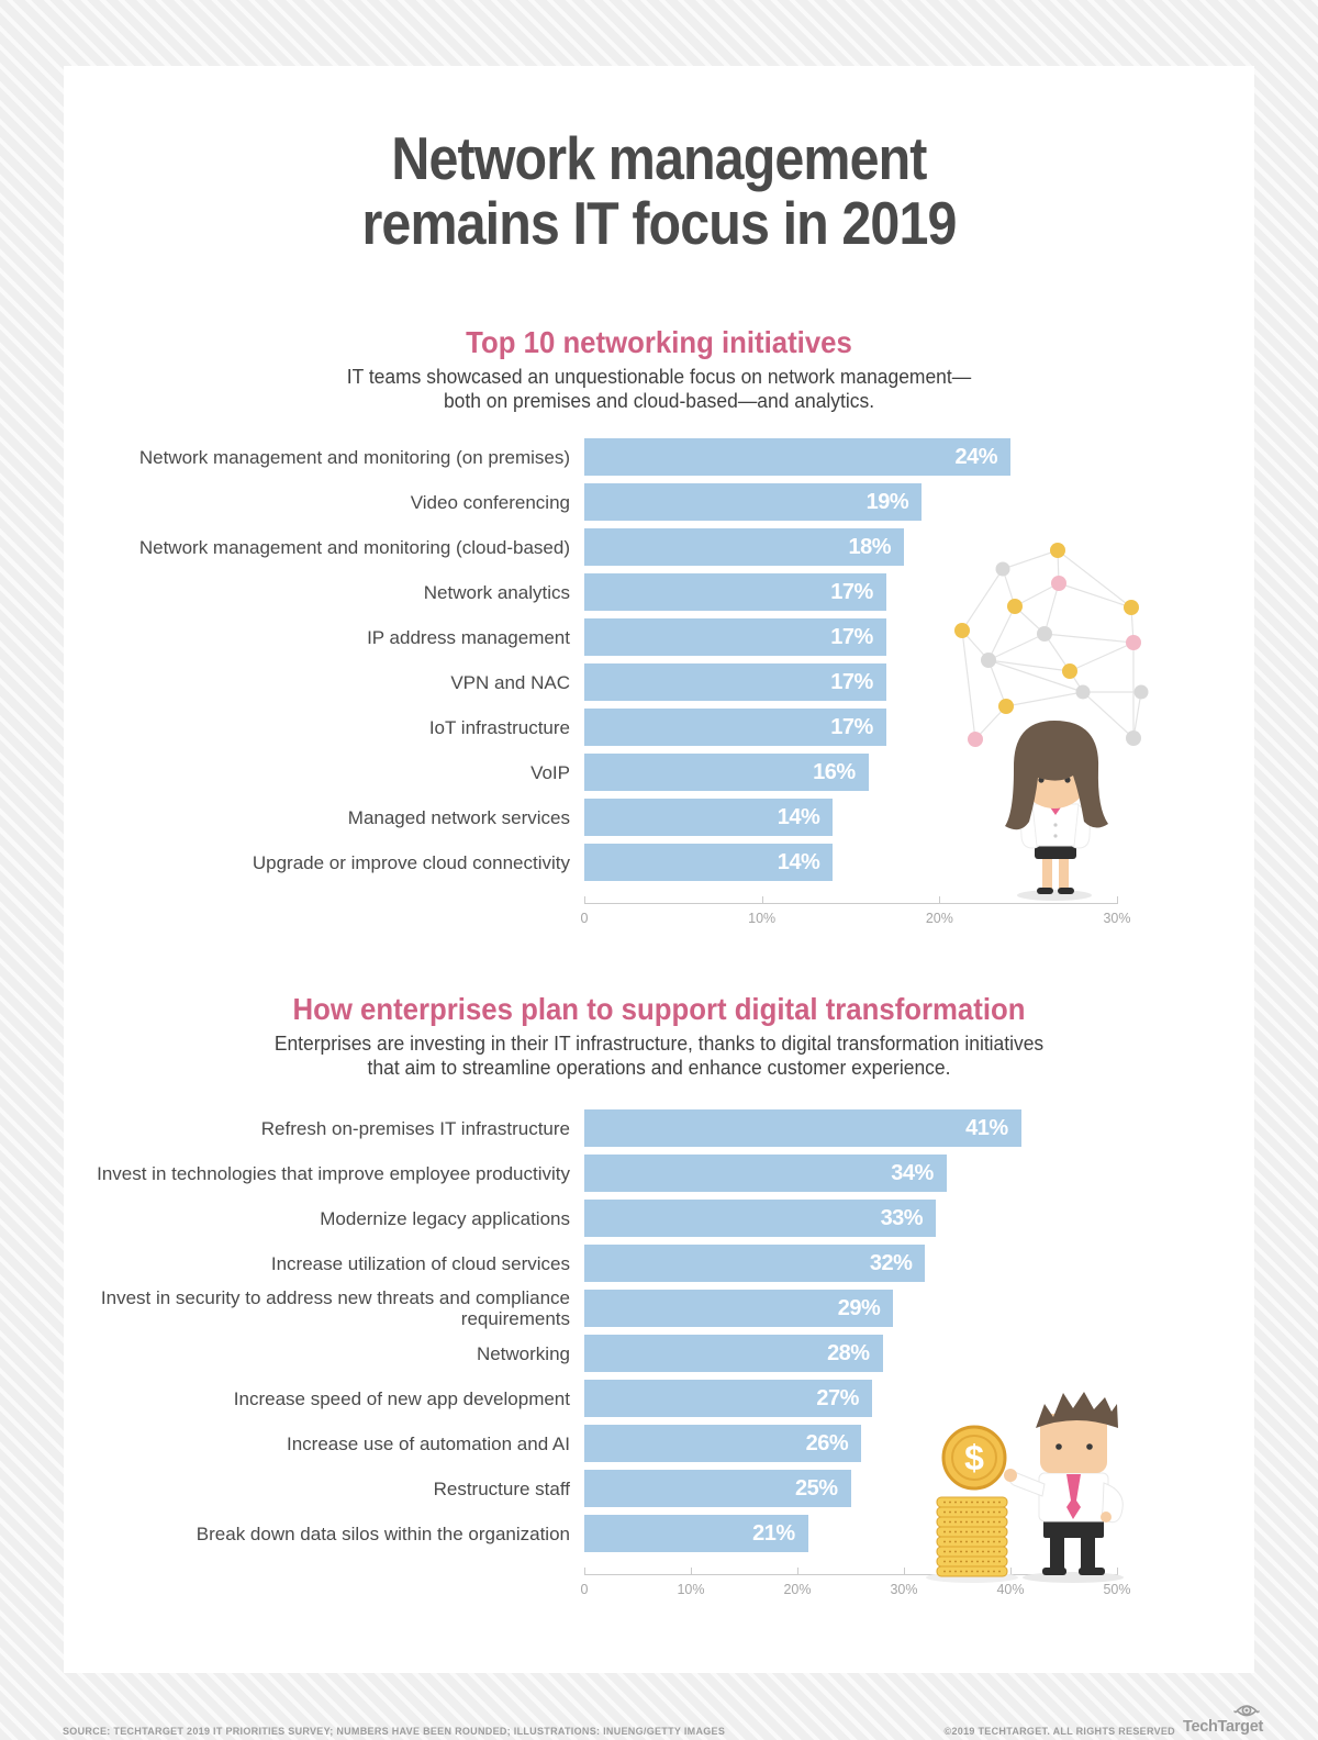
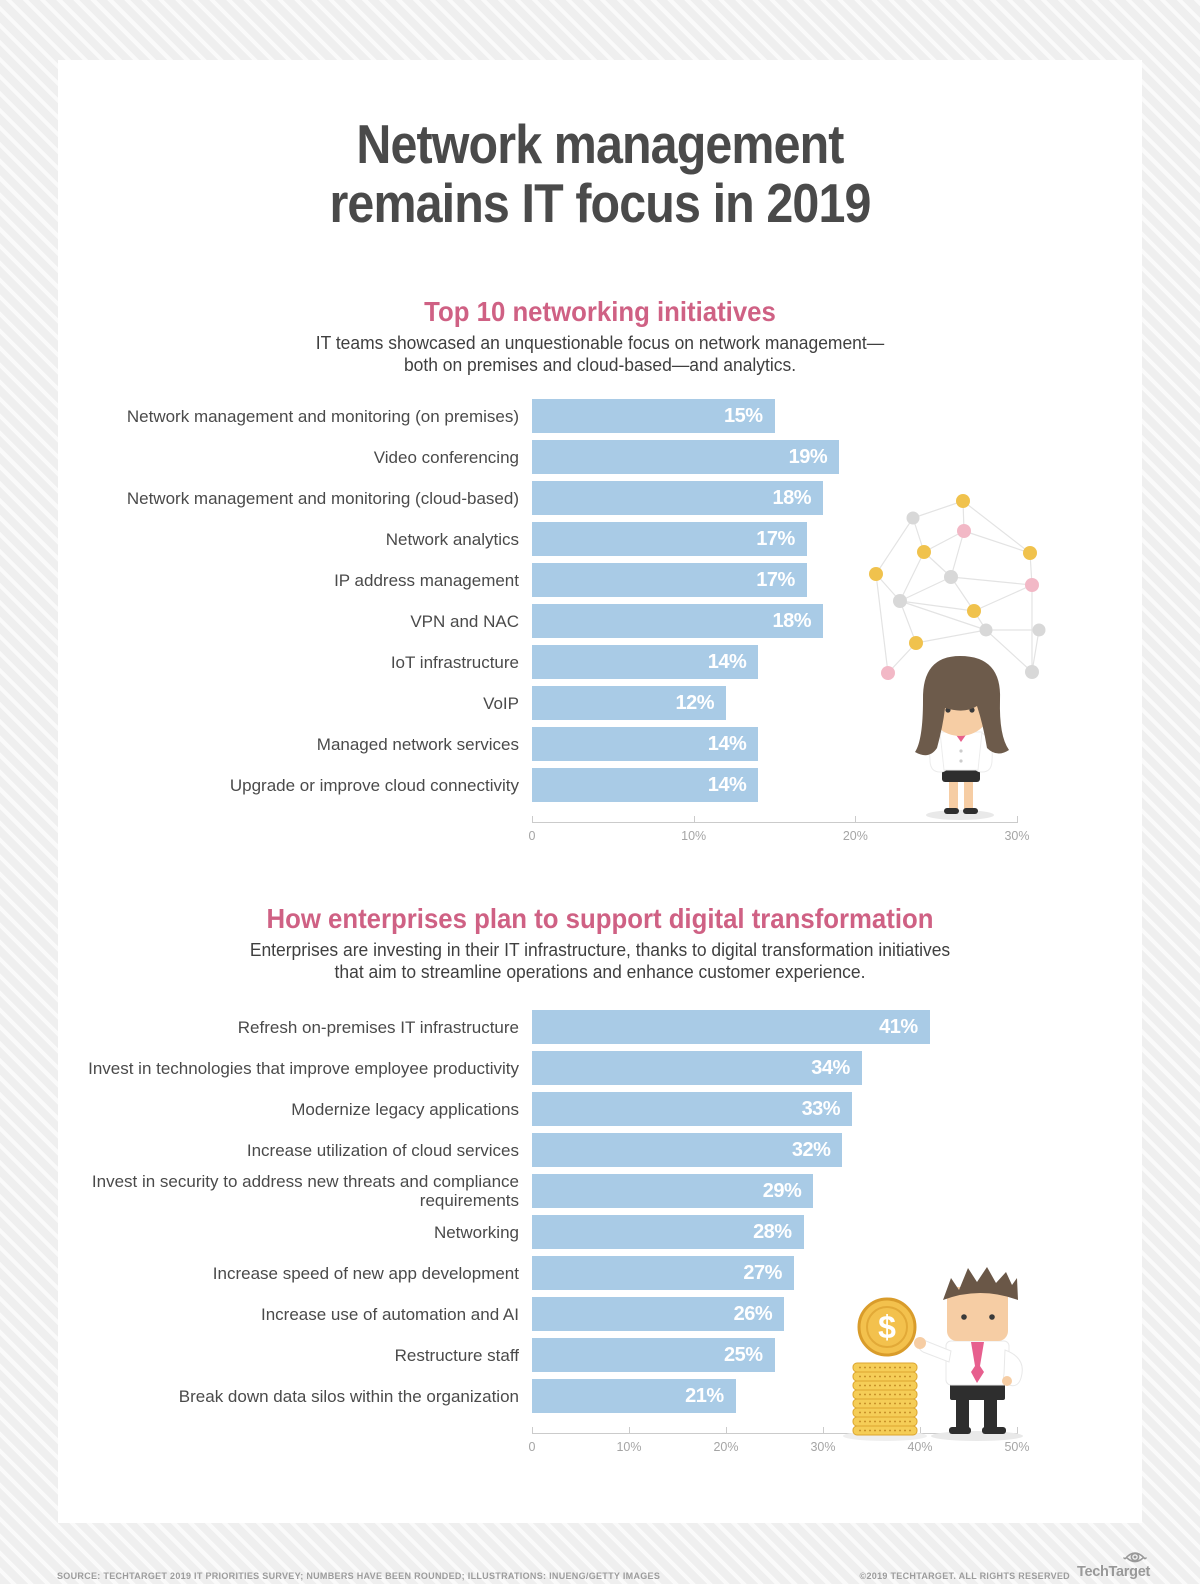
Top 10 networking initiatives/Network management and monitoring (on premises): 24% -> 15%
Top 10 networking initiatives/VPN and NAC: 17% -> 18%
Top 10 networking initiatives/IoT infrastructure: 17% -> 14%
Top 10 networking initiatives/VoIP: 16% -> 12%
